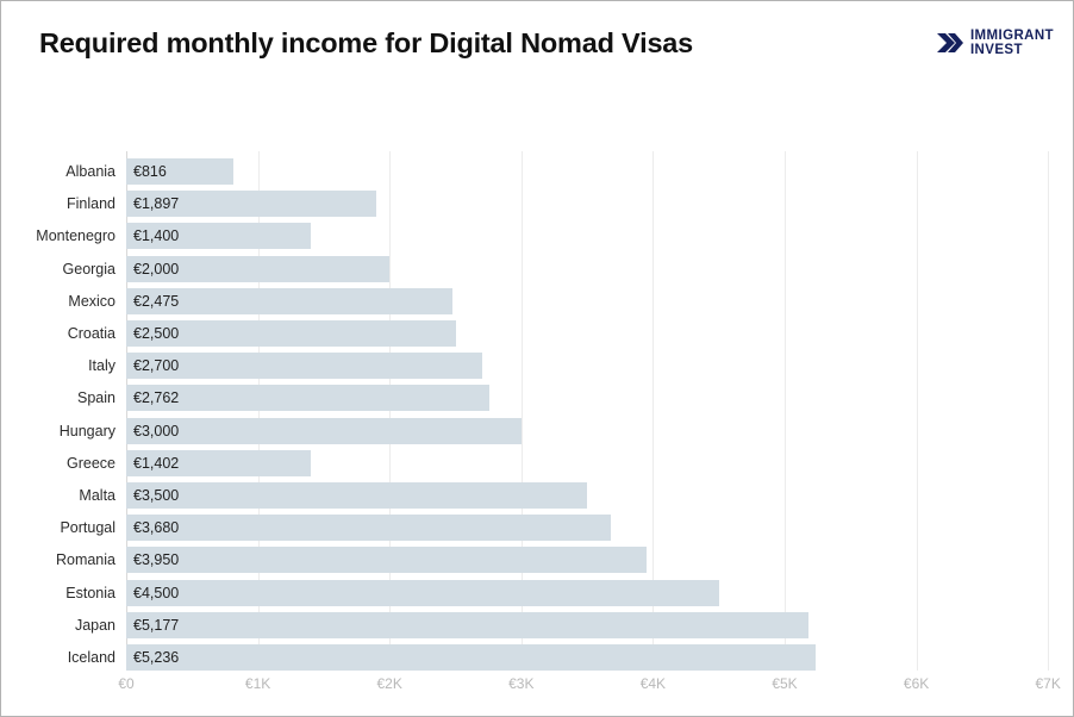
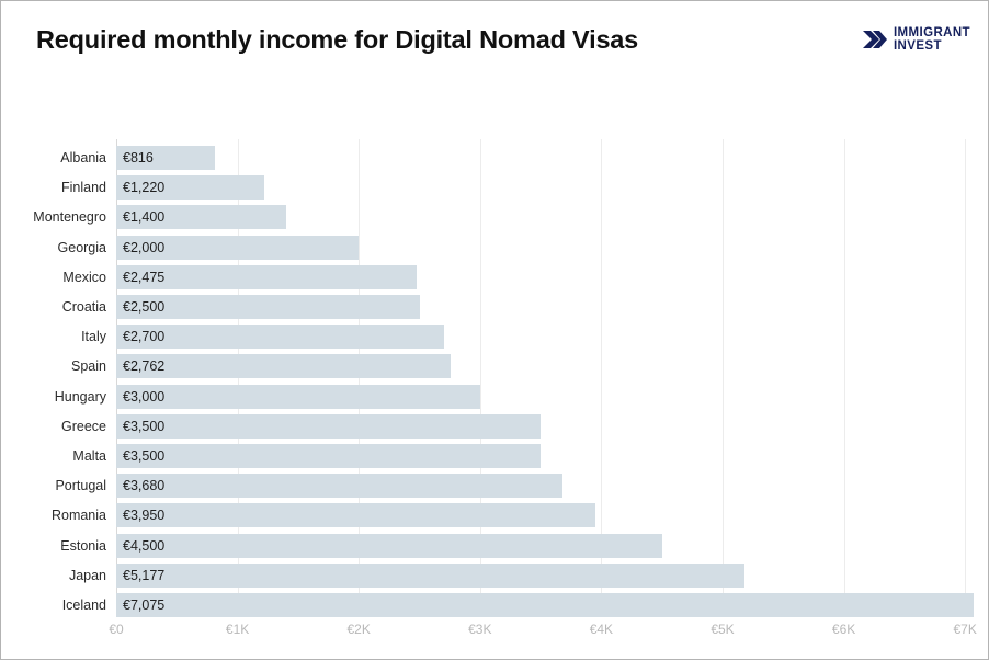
Finland: €1,897 -> €1,220
Greece: €1,402 -> €3,500
Iceland: €5,236 -> €7,075
